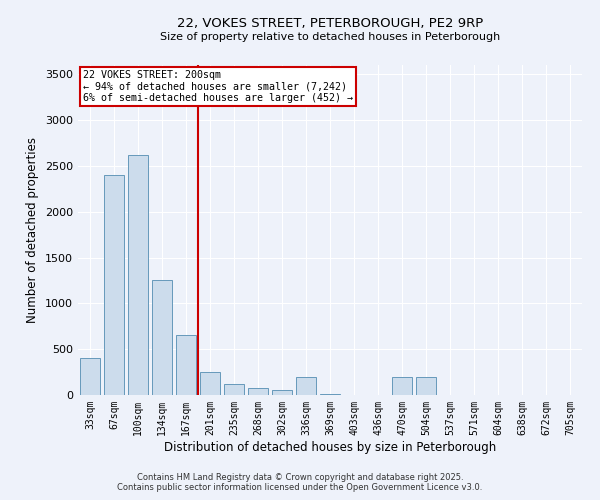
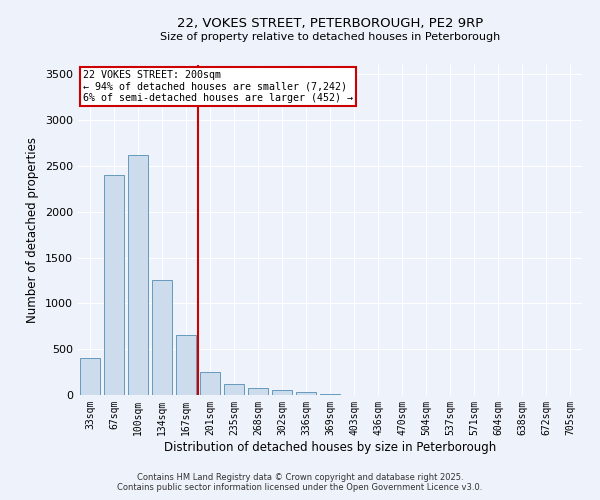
336sqm: 200 -> 30
470sqm: 200 -> 0
504sqm: 200 -> 0
